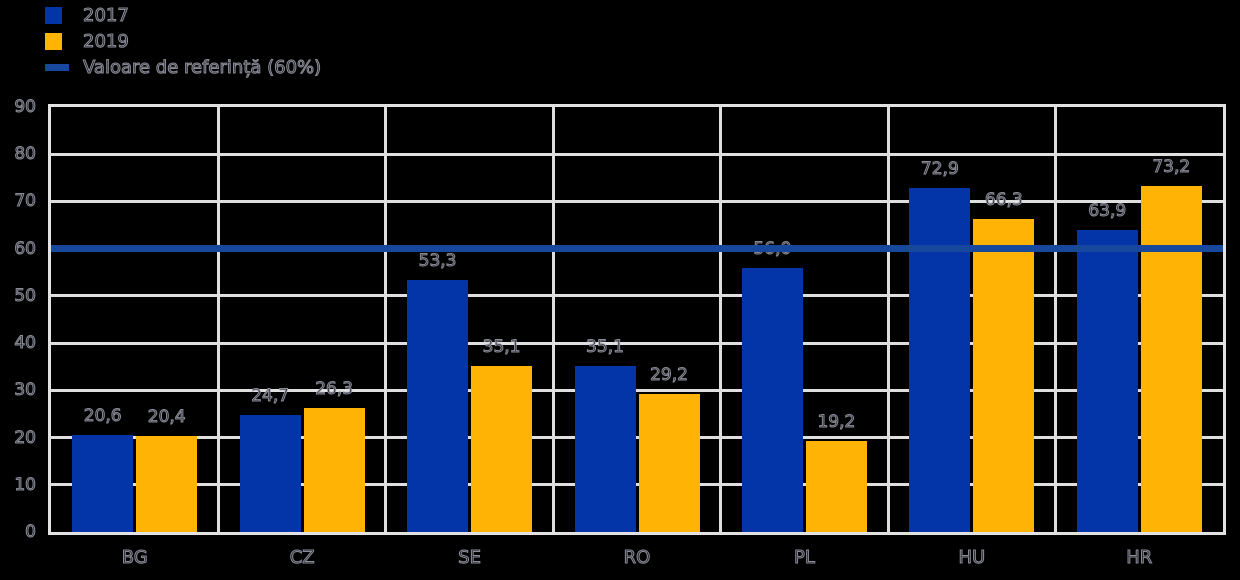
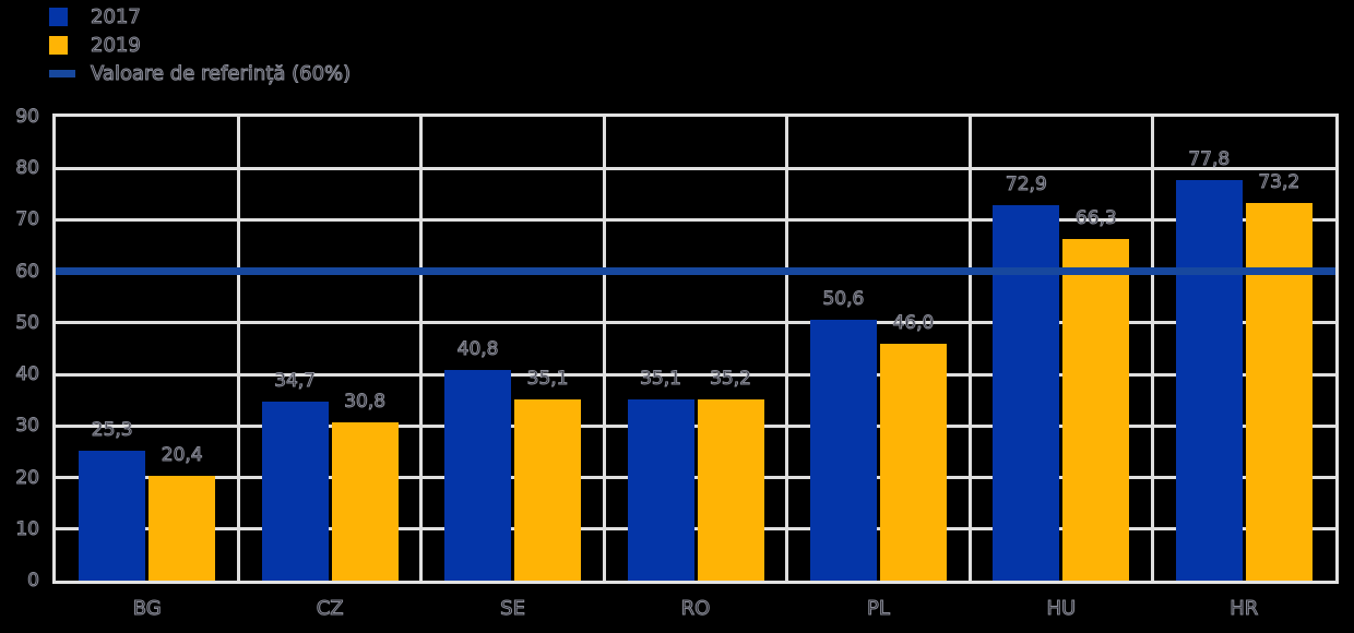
2017/BG: 20,6 -> 25,3
2017/CZ: 24,7 -> 34,7
2019/CZ: 26,3 -> 30,8
2017/SE: 53,3 -> 40,8
2019/RO: 29,2 -> 35,2
2017/PL: 56,0 -> 50,6
2019/PL: 19,2 -> 46,0
2017/HR: 63,9 -> 77,8
